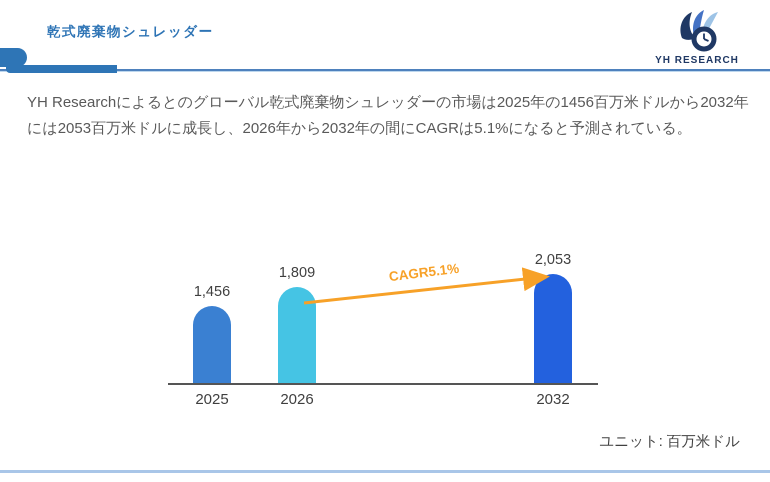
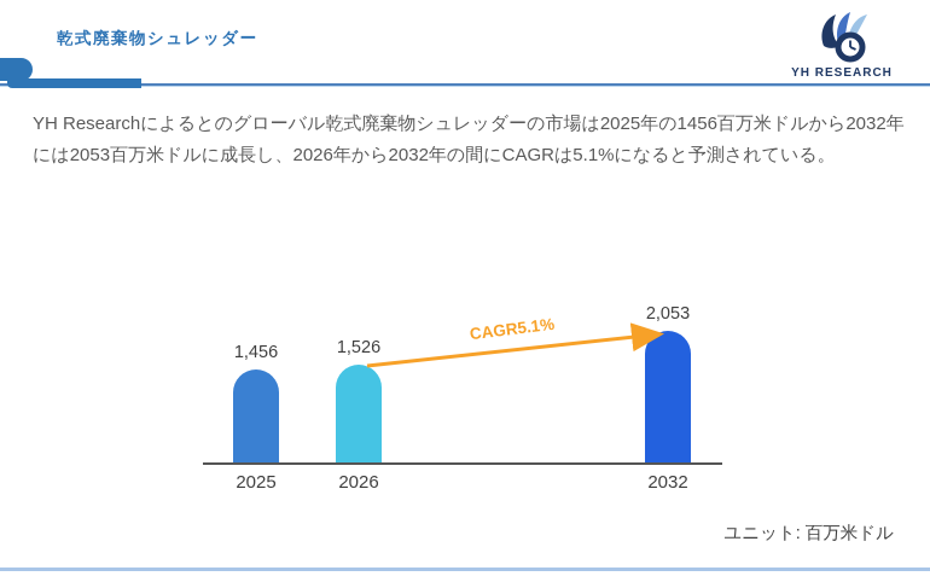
2026: 1,809 -> 1,526
